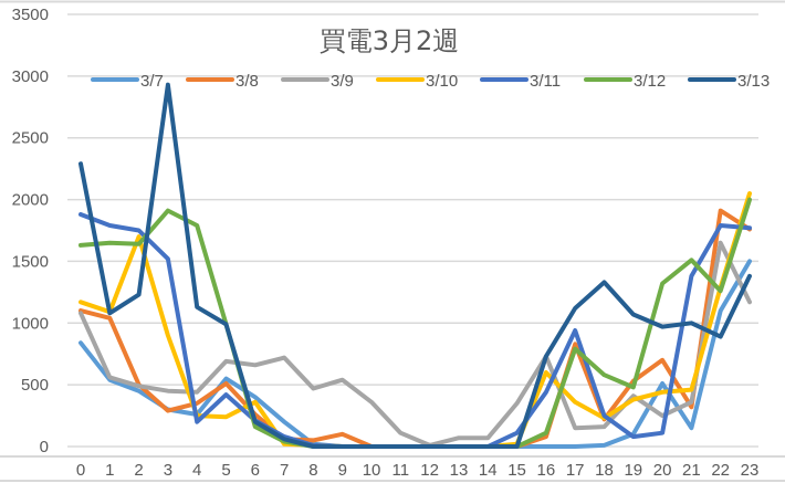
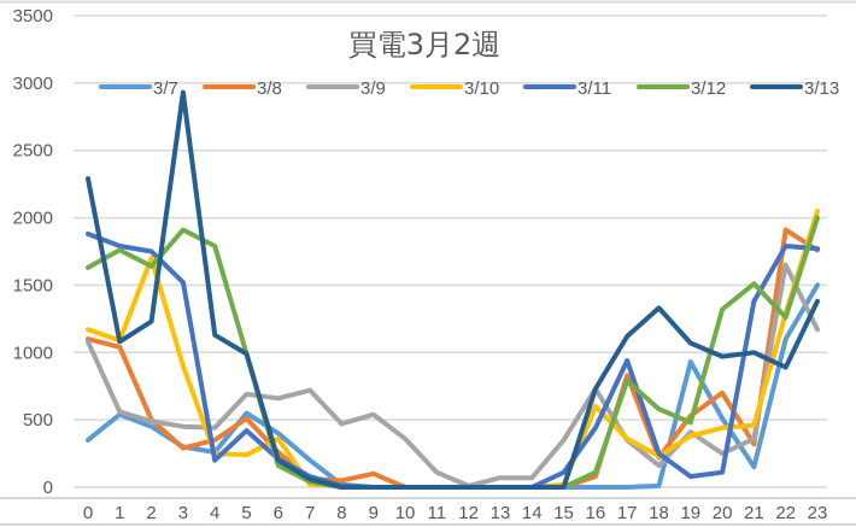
3/7/0: 840 -> 350
3/12/1: 1650 -> 1760
3/9/17: 150 -> 350
3/7/19: 100 -> 930
